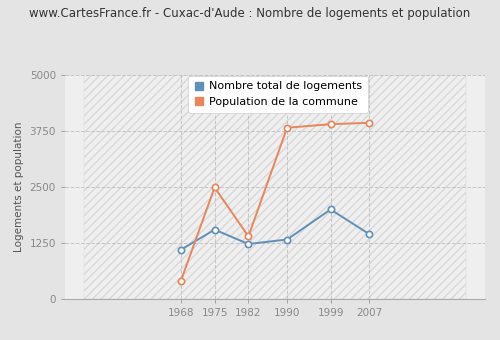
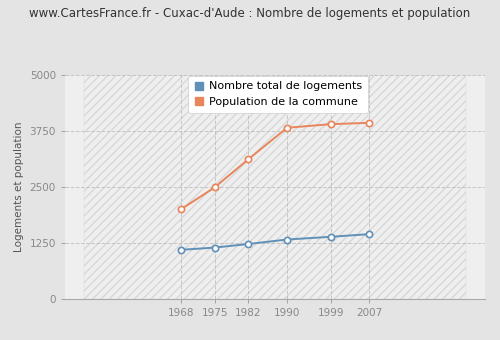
Population de la commune/1968: 400 -> 2000
Nombre total de logements/1975: 1550 -> 1150
Population de la commune/1982: 1400 -> 3120
Nombre total de logements/1999: 2000 -> 1390
